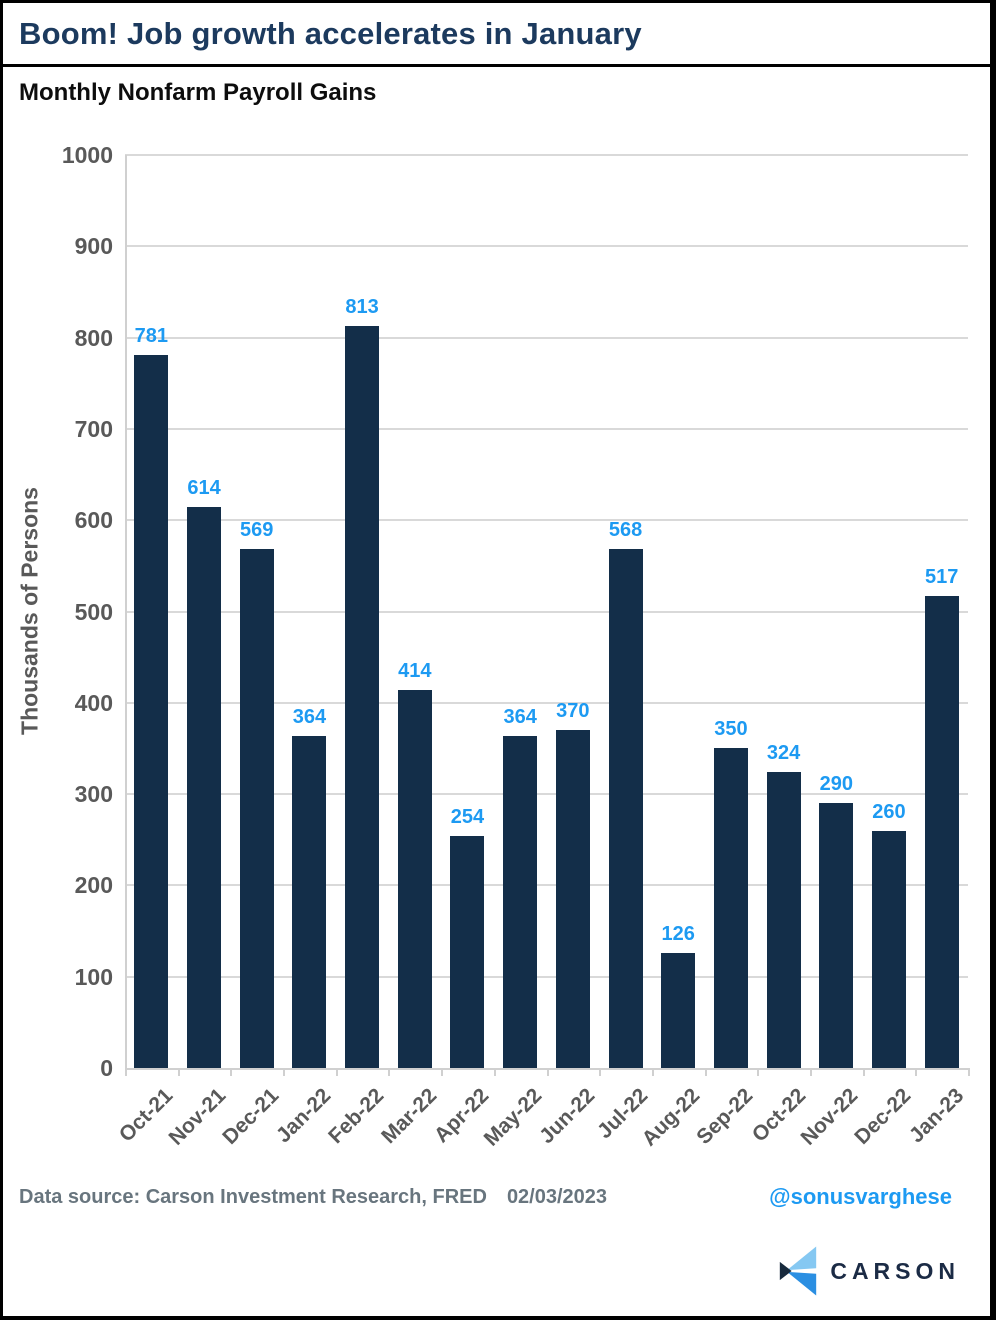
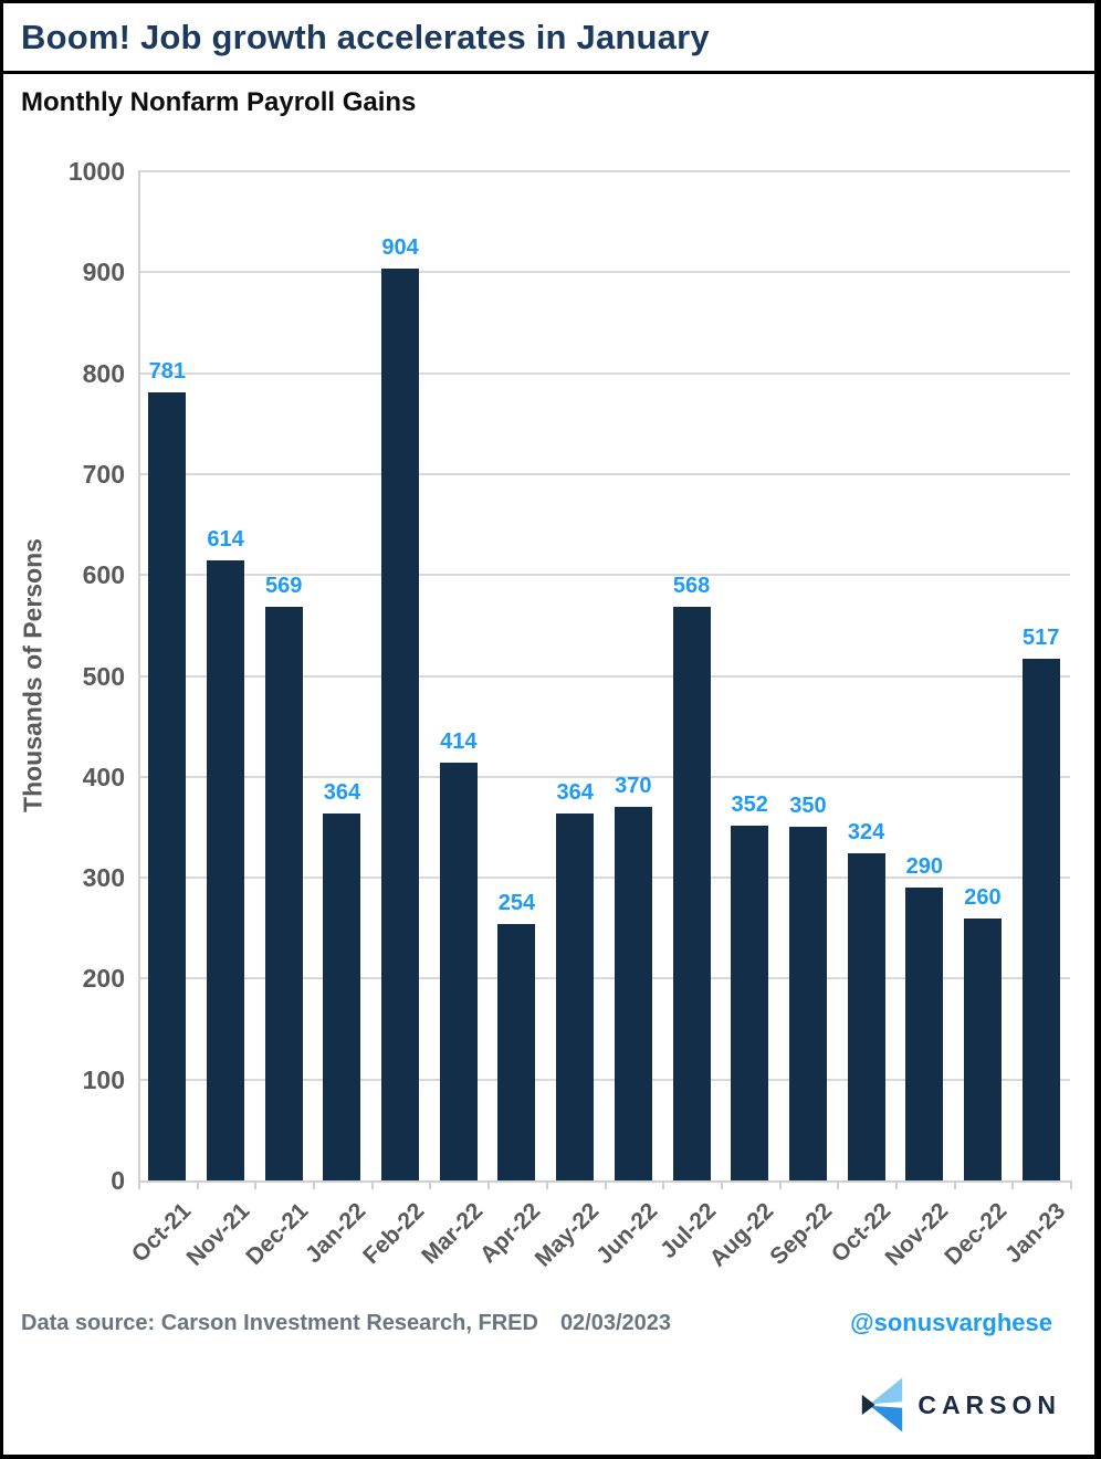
Feb-22: 813 -> 904
Aug-22: 126 -> 352
